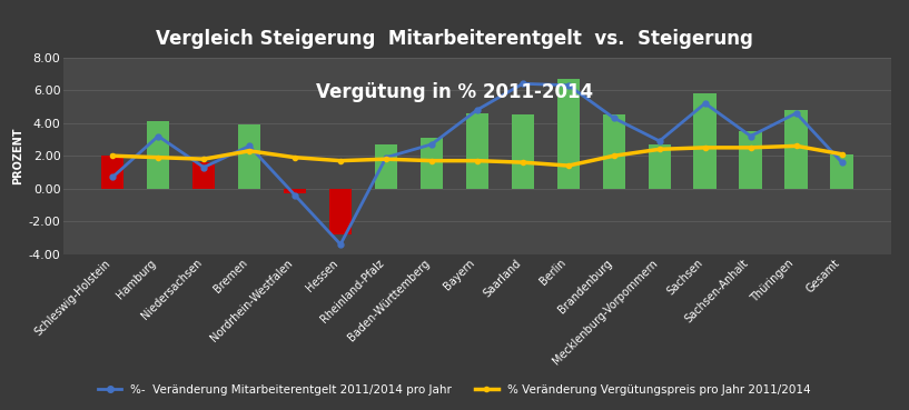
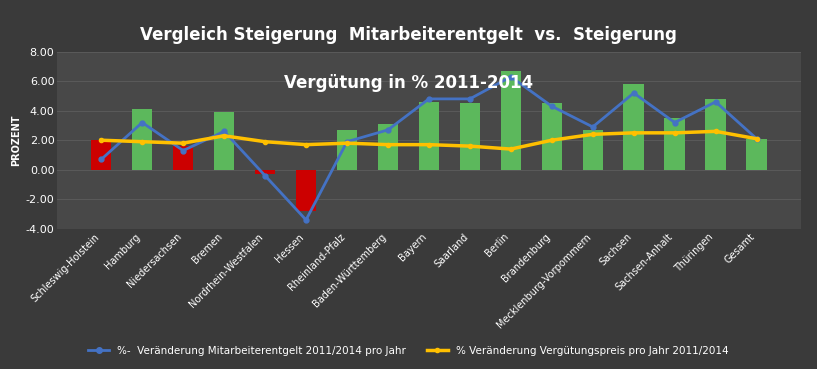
%- Veränderung Mitarbeiterentgelt 2011/2014 pro Jahr/Saarland: 6.4 -> 4.8
%- Veränderung Mitarbeiterentgelt 2011/2014 pro Jahr/Gesamt: 1.6 -> 2.1
